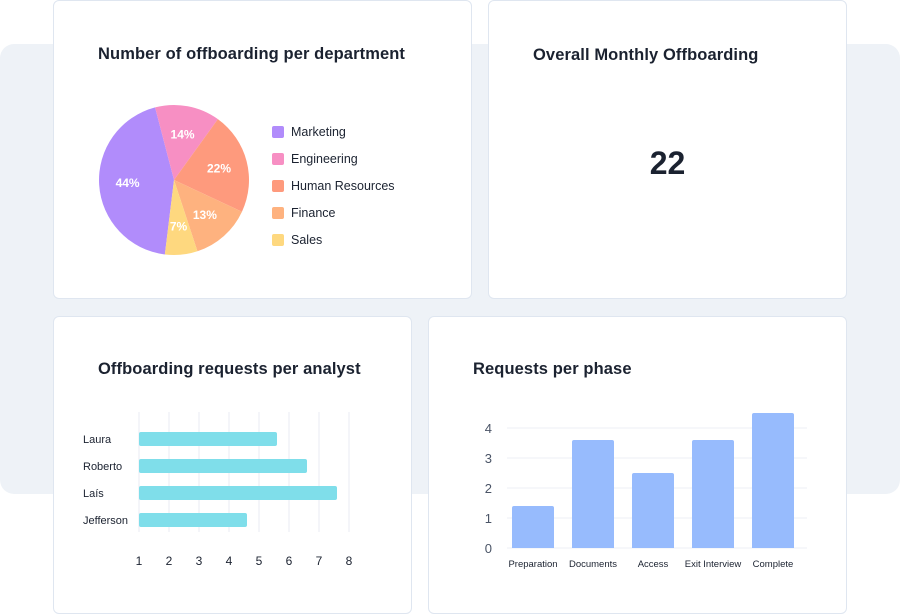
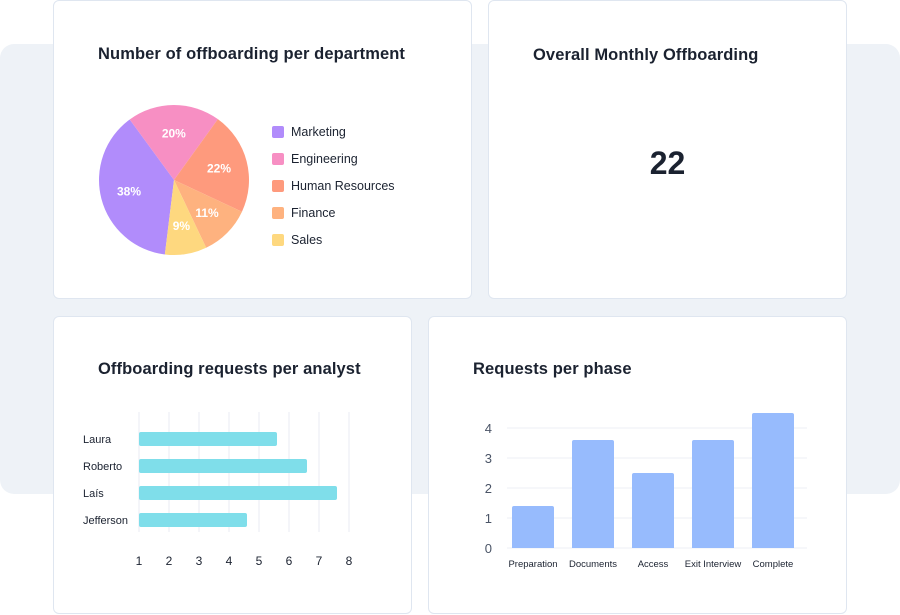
Number of offboarding per department/Marketing: 44% -> 38%
Number of offboarding per department/Engineering: 14% -> 20%
Number of offboarding per department/Finance: 13% -> 11%
Number of offboarding per department/Sales: 7% -> 9%
